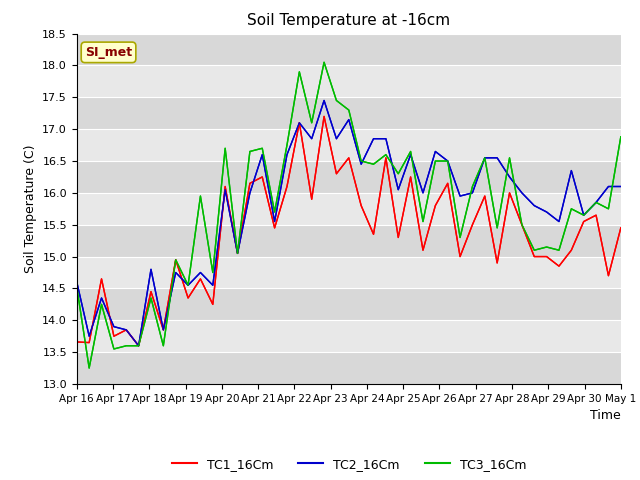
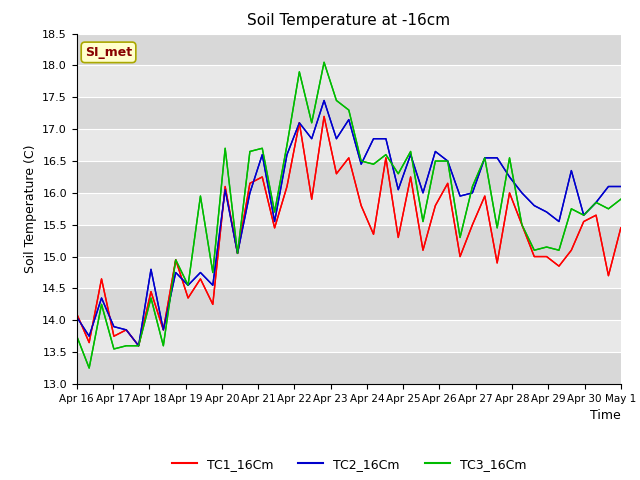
TC1_16Cm/Apr 16: 13.66 -> 14.10
TC2_16Cm/Apr 16: 14.60 -> 14.05
TC3_16Cm/Apr 16: 14.52 -> 13.75
TC3_16Cm/May 1: 16.88 -> 15.90
